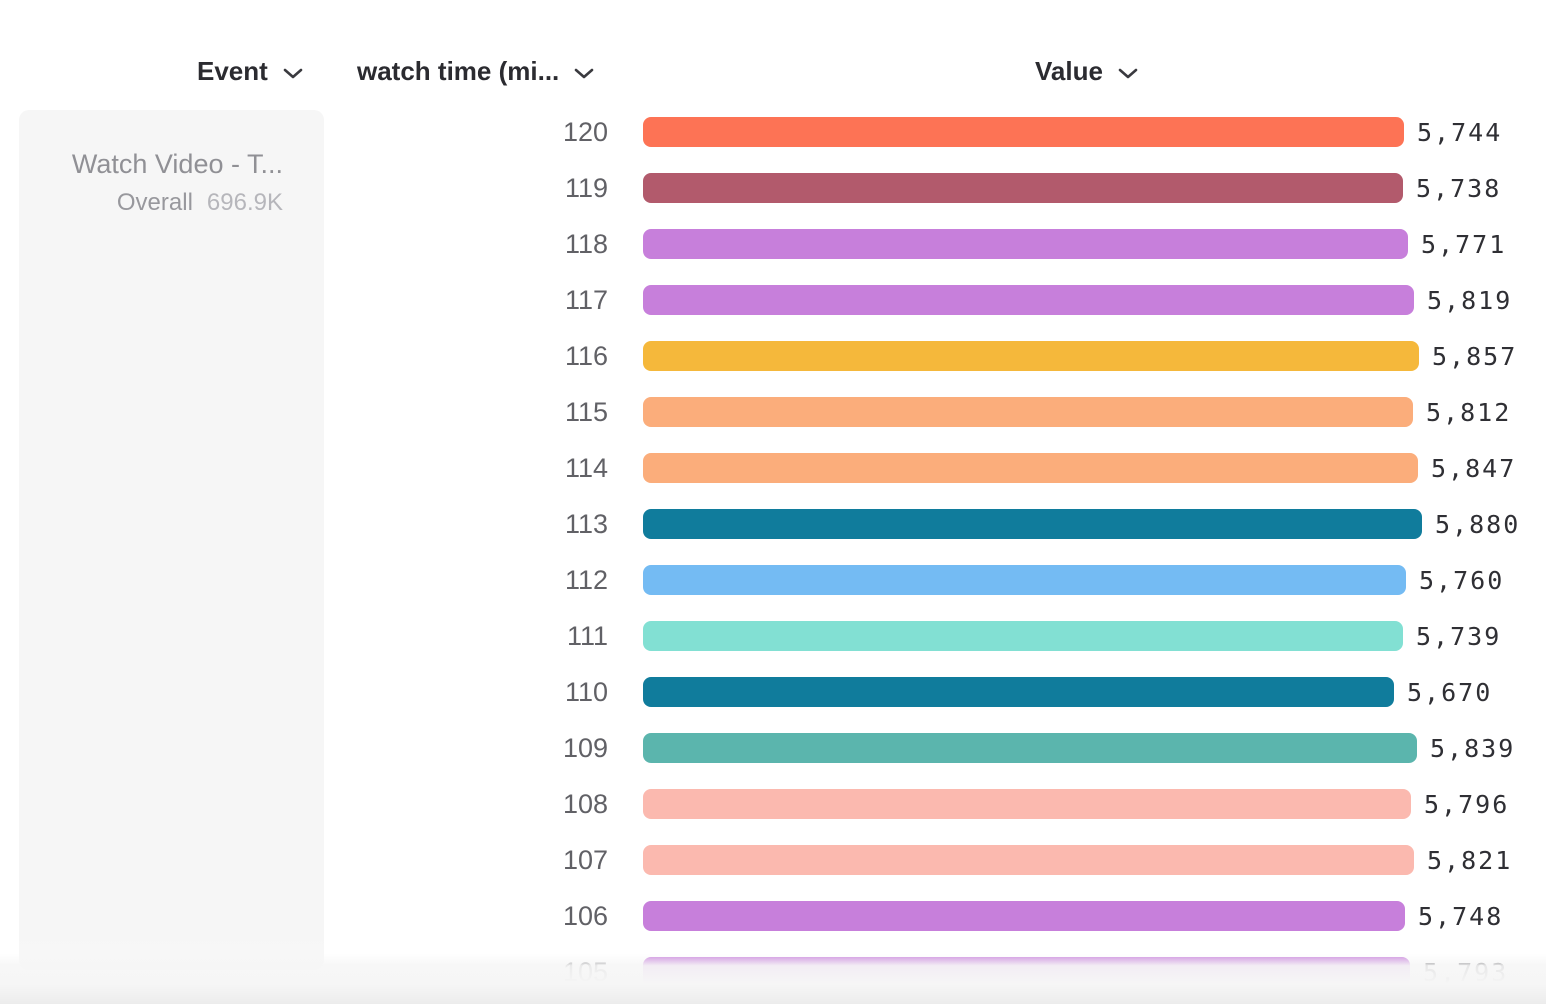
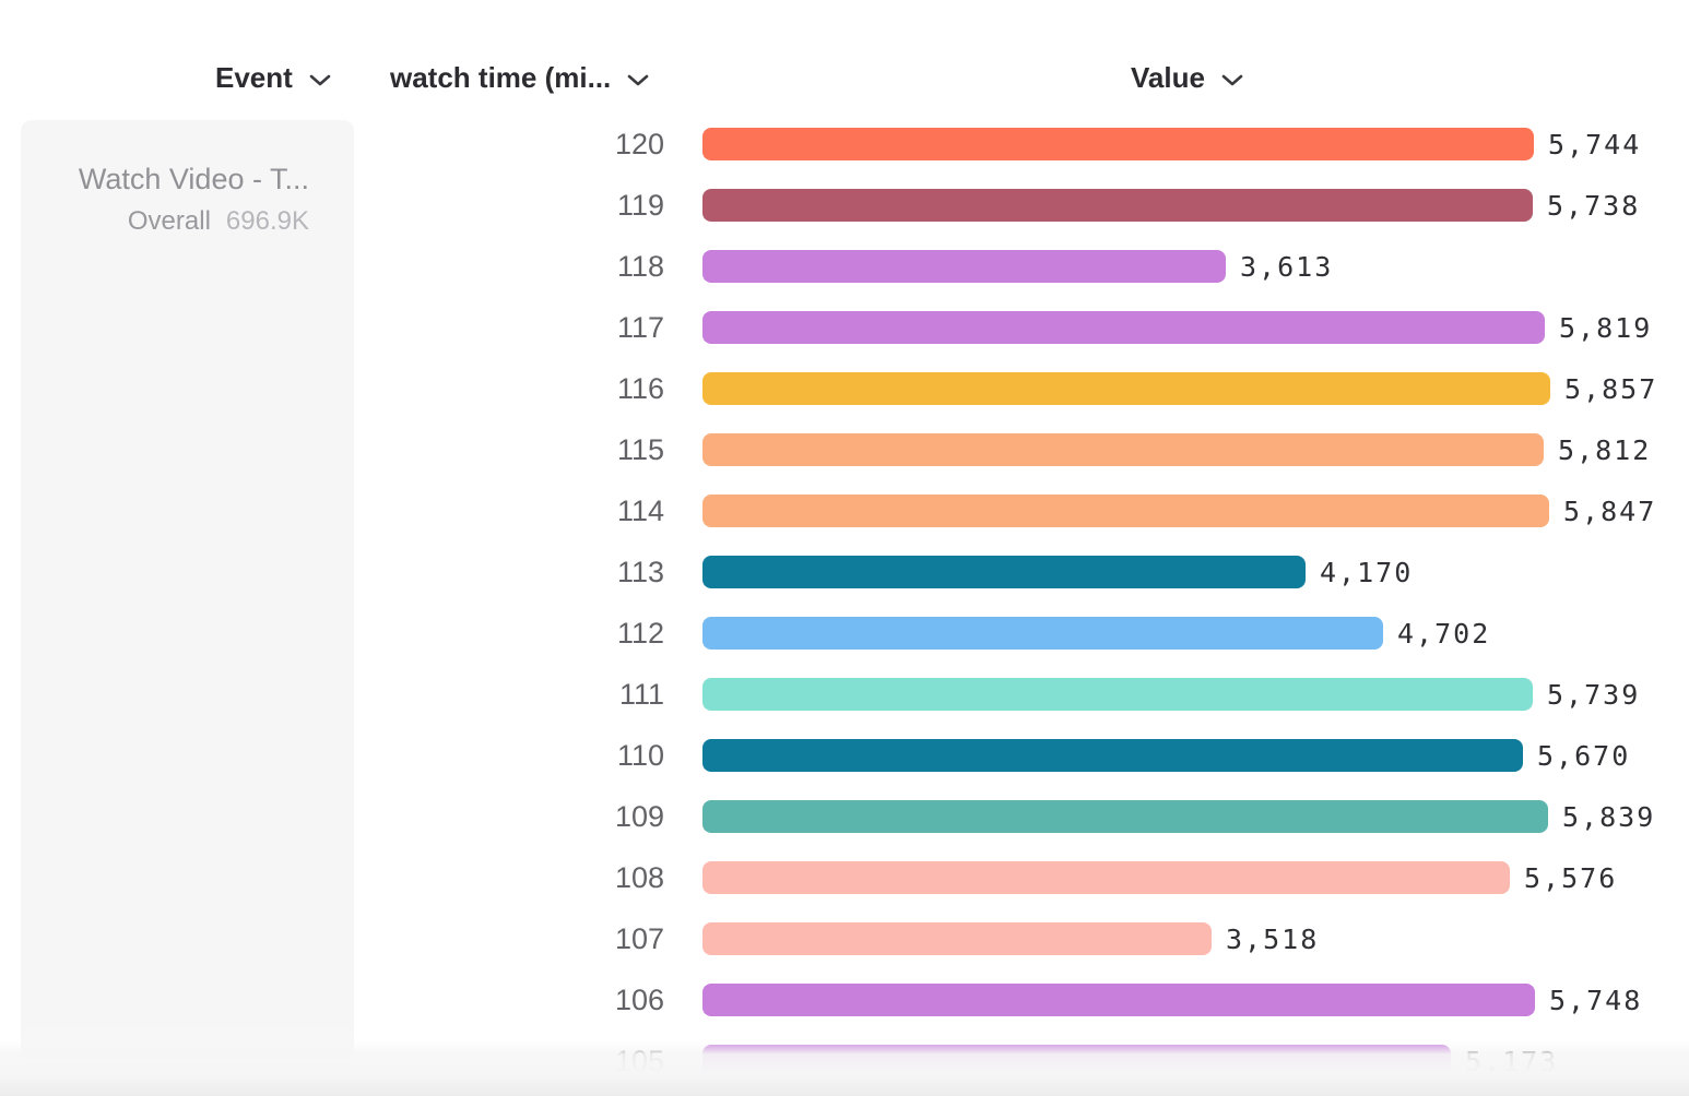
118: 5,771 -> 3,613
113: 5,880 -> 4,170
112: 5,760 -> 4,702
108: 5,796 -> 5,576
107: 5,821 -> 3,518
105: 5,793 -> 5,173
